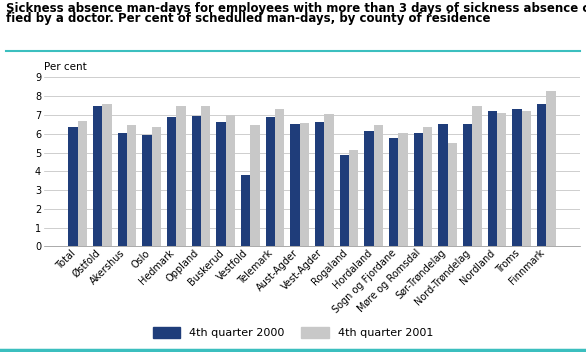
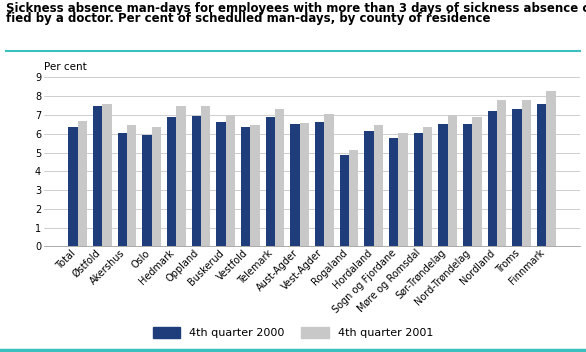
4th quarter 2000/Vestfold: 3.8 -> 6.3
4th quarter 2001/Sør-Trøndelag: 5.5 -> 7.0
4th quarter 2001/Nord-Trøndelag: 7.5 -> 6.9
4th quarter 2001/Nordland: 7.1 -> 7.8
4th quarter 2001/Troms: 7.2 -> 7.8
